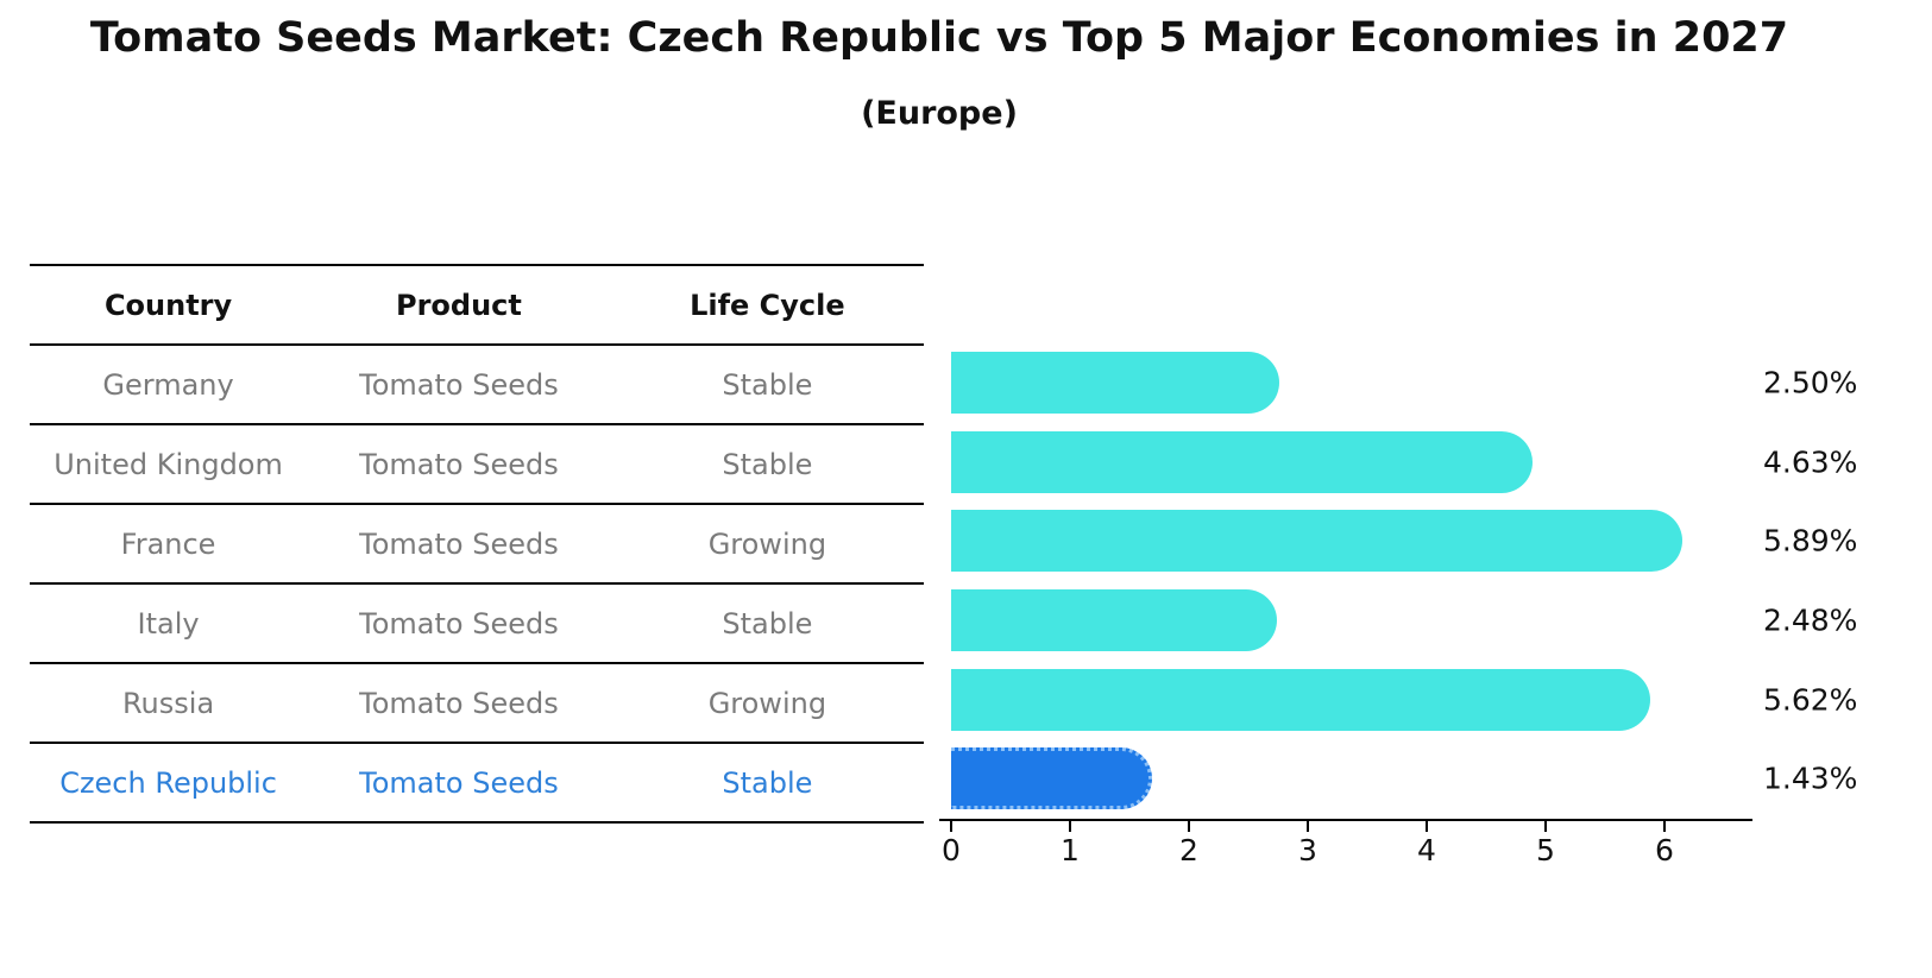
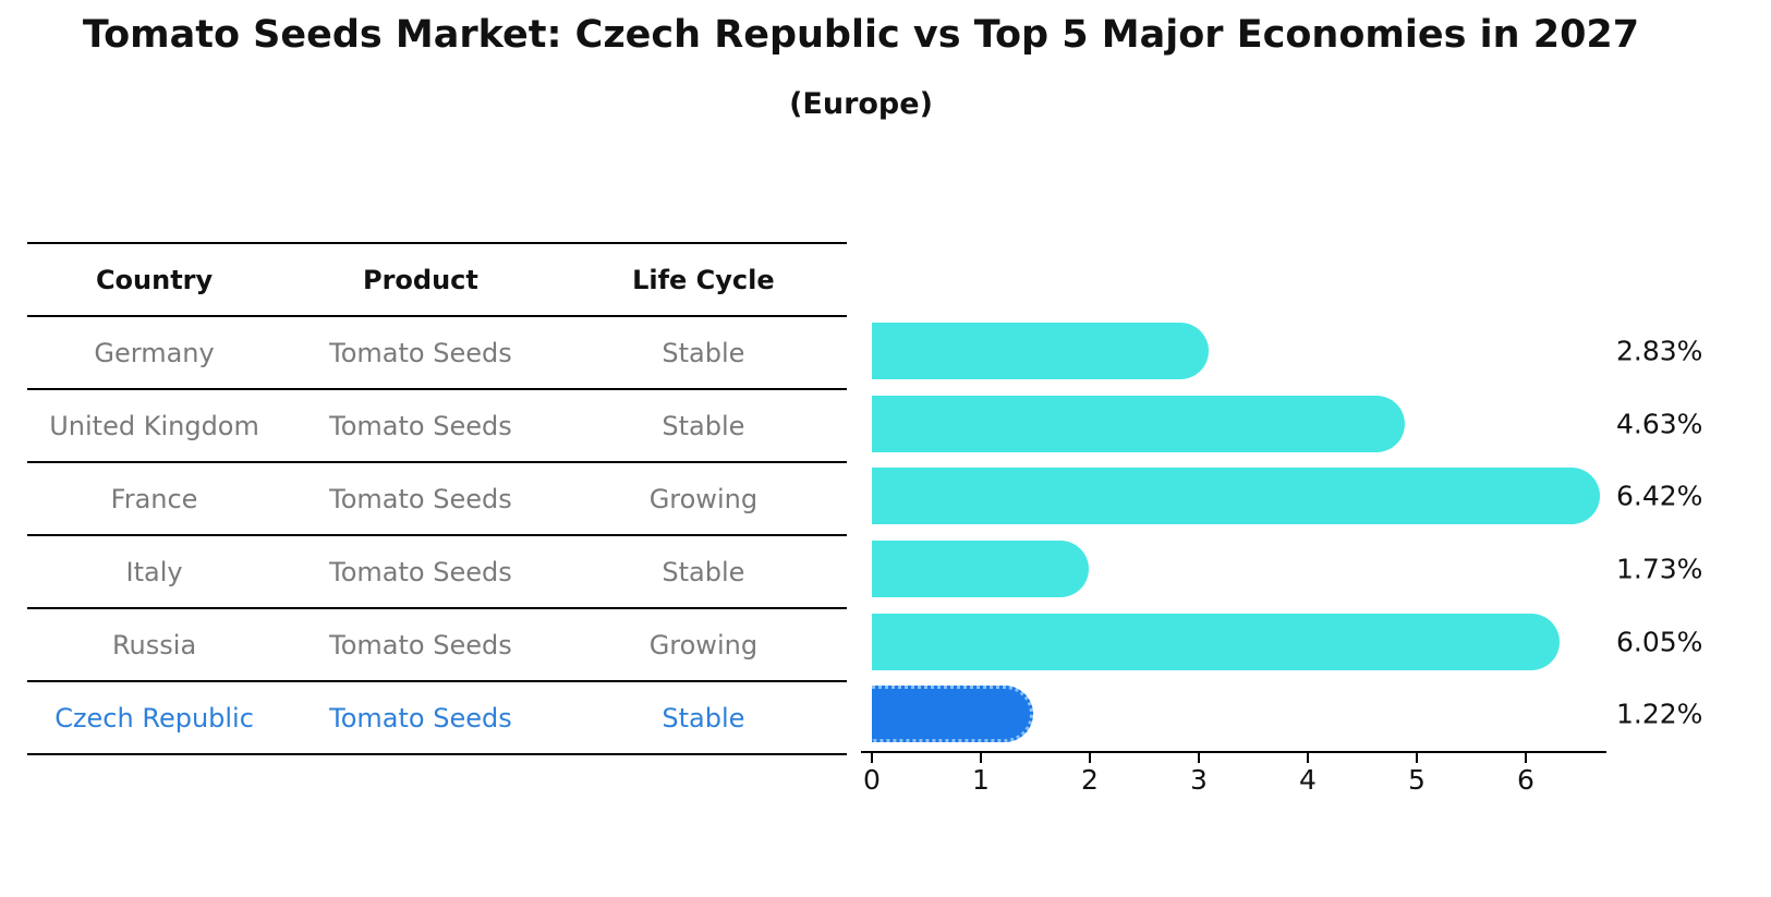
Germany: 2.50% -> 2.83%
France: 5.89% -> 6.42%
Italy: 2.48% -> 1.73%
Russia: 5.62% -> 6.05%
Czech Republic: 1.43% -> 1.22%
